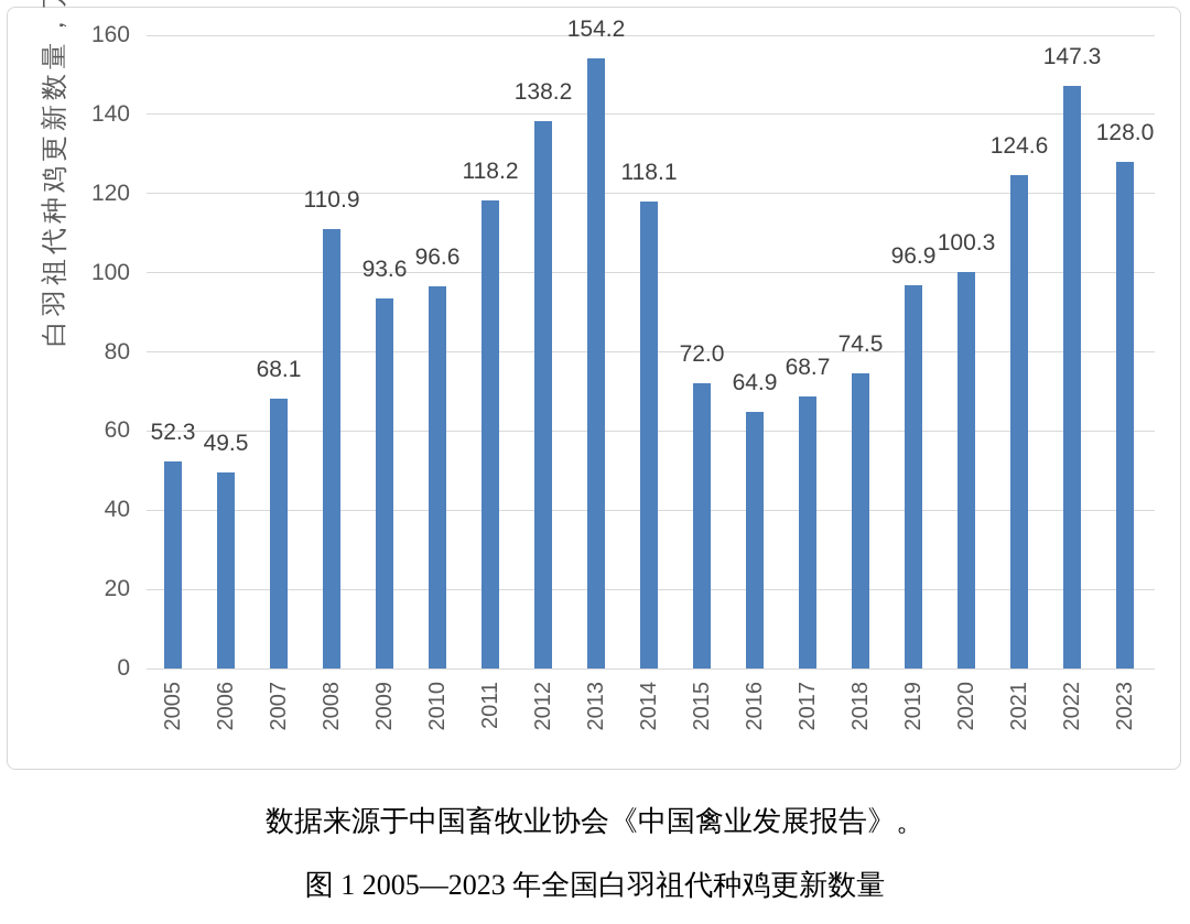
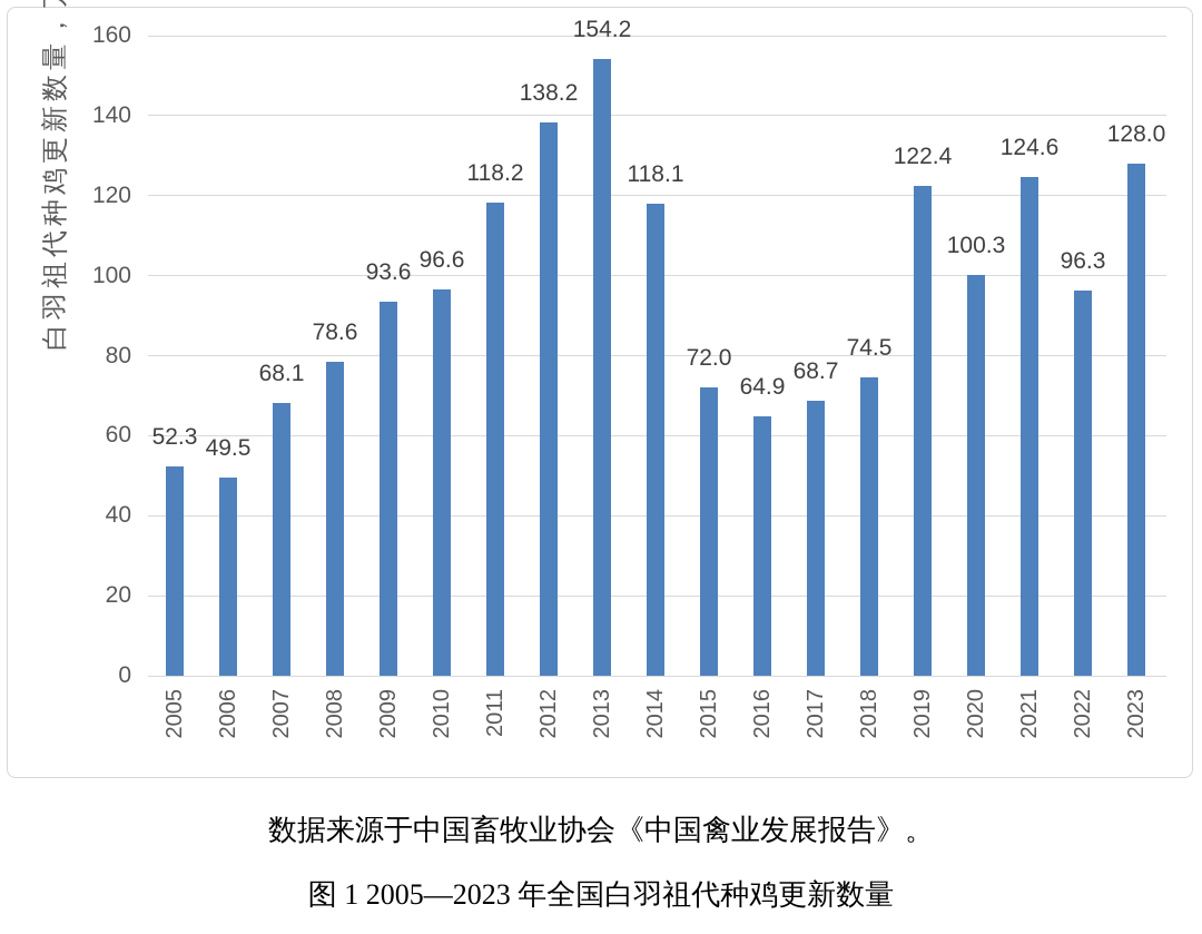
2008: 110.9 -> 78.6
2019: 96.9 -> 122.4
2022: 147.3 -> 96.3
